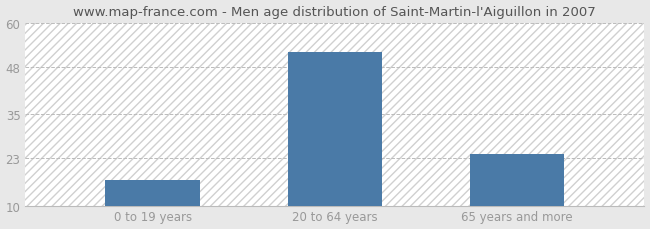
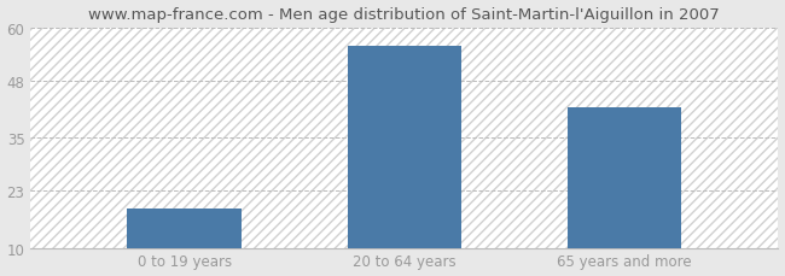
0 to 19 years: 17 -> 19
20 to 64 years: 52 -> 56
65 years and more: 24 -> 42
